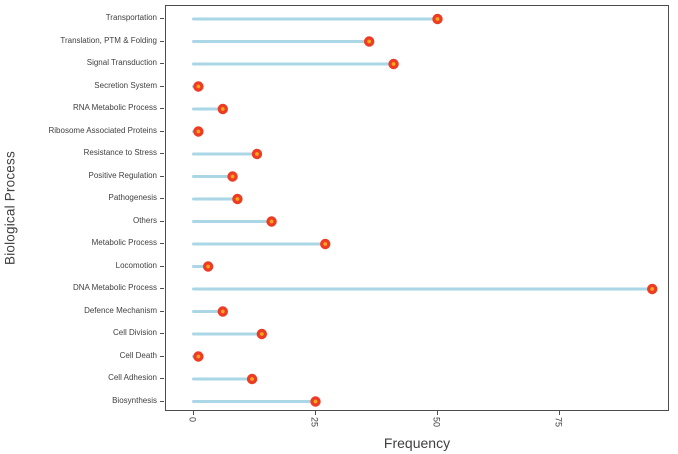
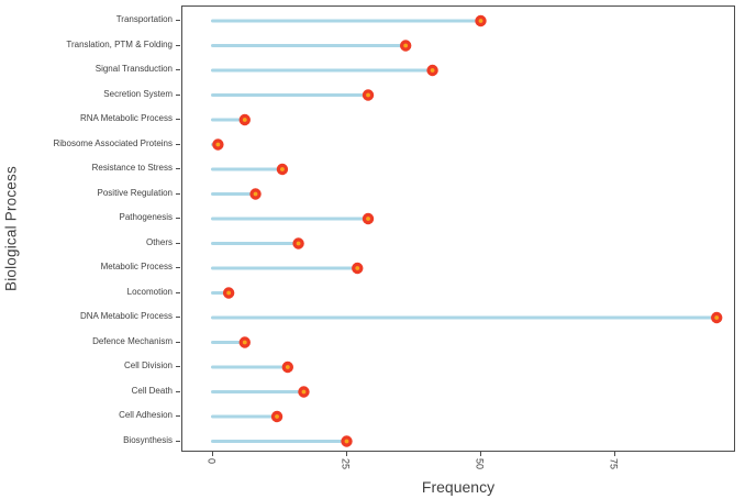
Secretion System: 1 -> 29
Pathogenesis: 9 -> 29
Cell Death: 1 -> 17
